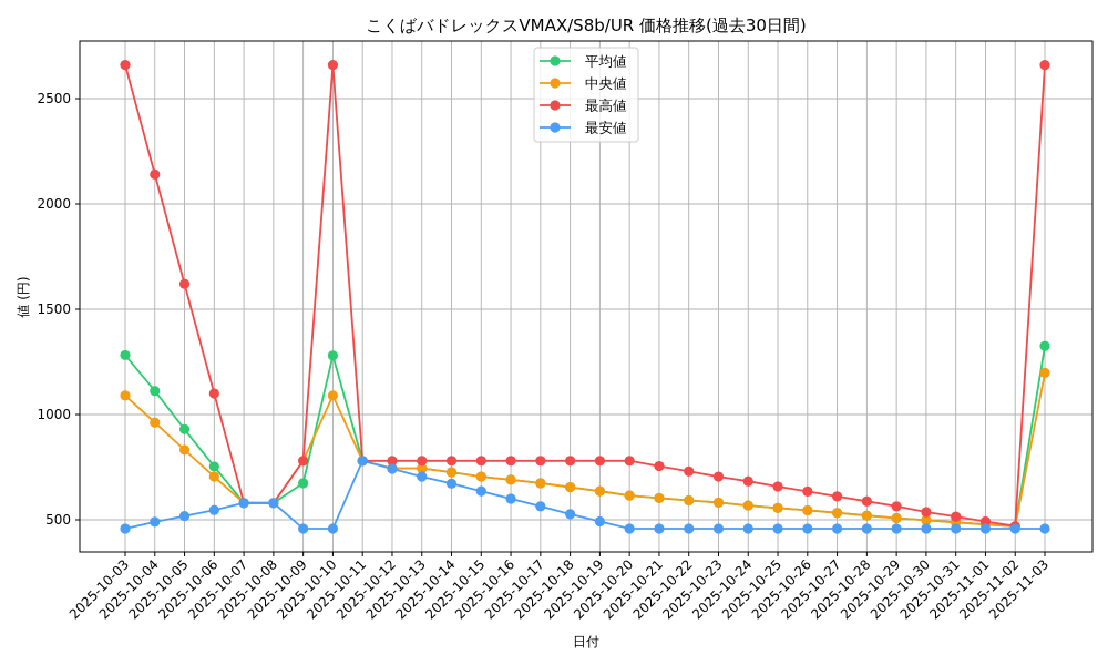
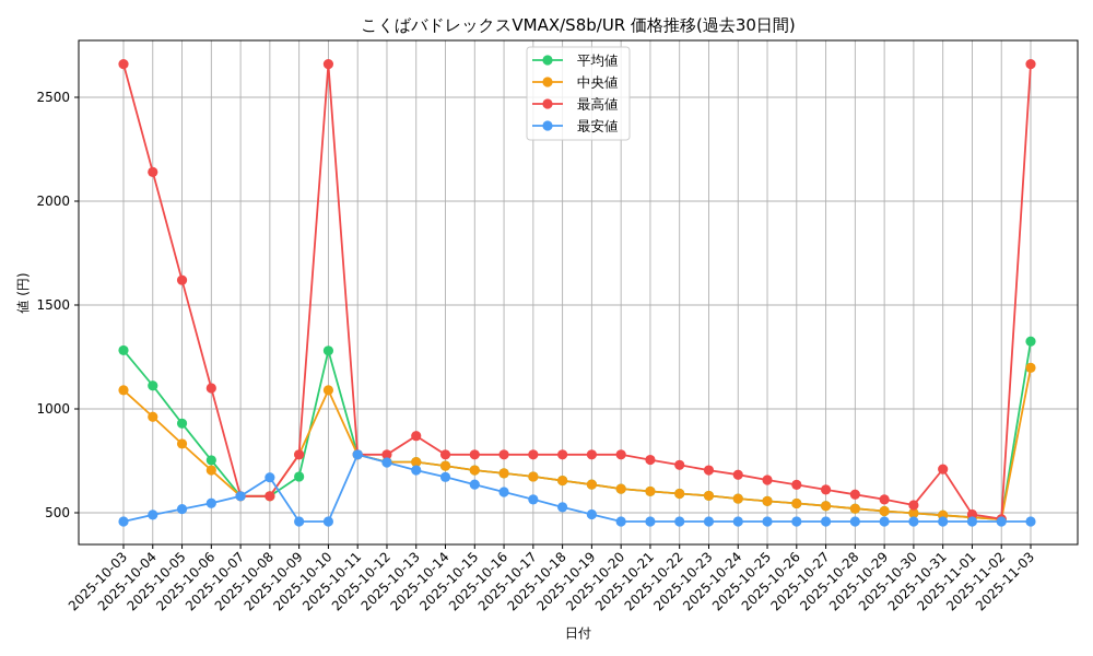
最安値/2025-10-08: 580 -> 670
最高値/2025-10-13: 780 -> 870
最高値/2025-10-31: 520 -> 710
